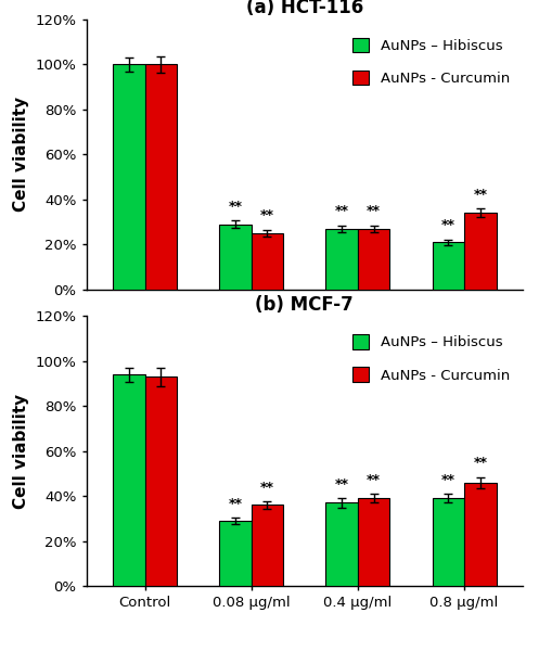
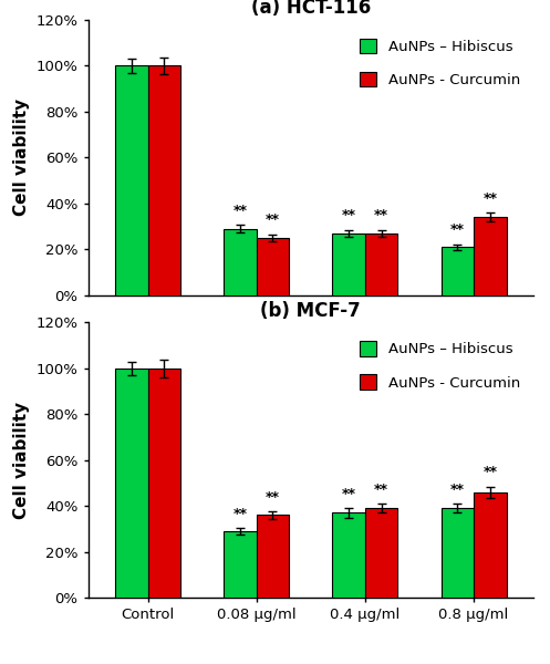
(b) MCF-7/AuNPs – Hibiscus/Control: 94% -> 100%
(b) MCF-7/AuNPs - Curcumin/Control: 93% -> 100%
